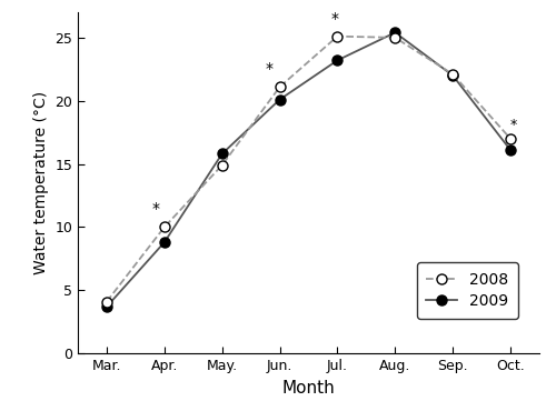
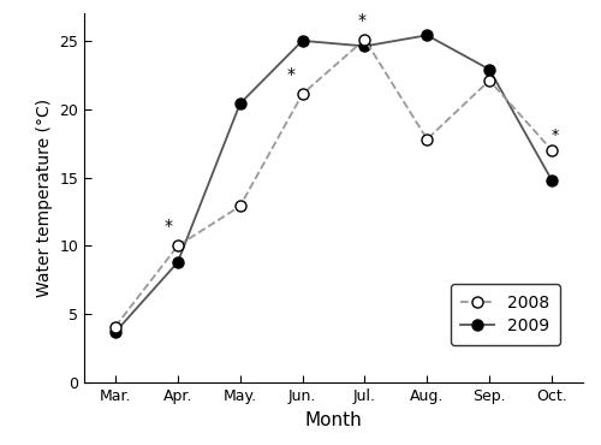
2008/May.: 14.9 -> 12.9
2009/May.: 15.8 -> 20.4
2009/Jun.: 20.1 -> 25.0
2009/Jul.: 23.2 -> 24.6
2008/Aug.: 25.0 -> 17.8
2009/Sep.: 22.0 -> 22.9
2009/Oct.: 16.1 -> 14.8
